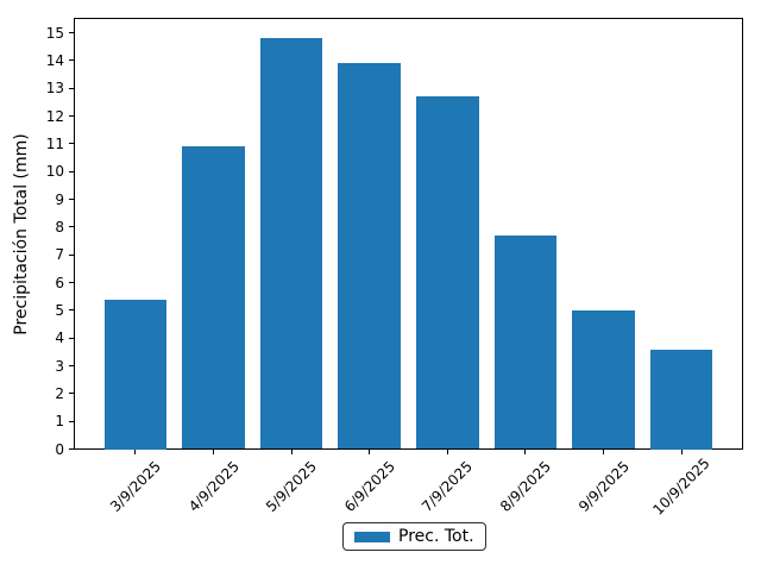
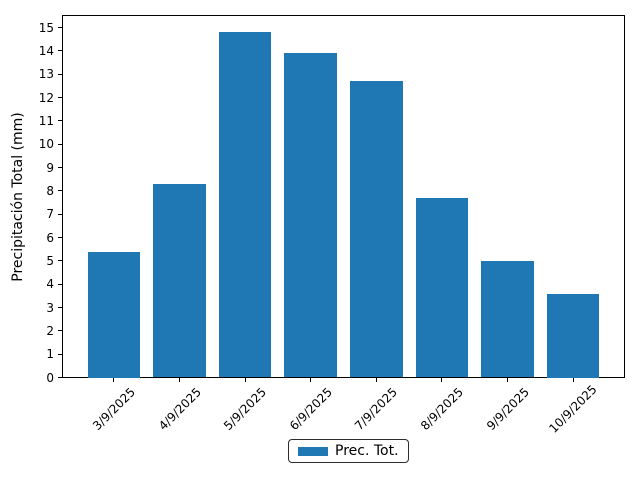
4/9/2025: 10.9 -> 8.3
